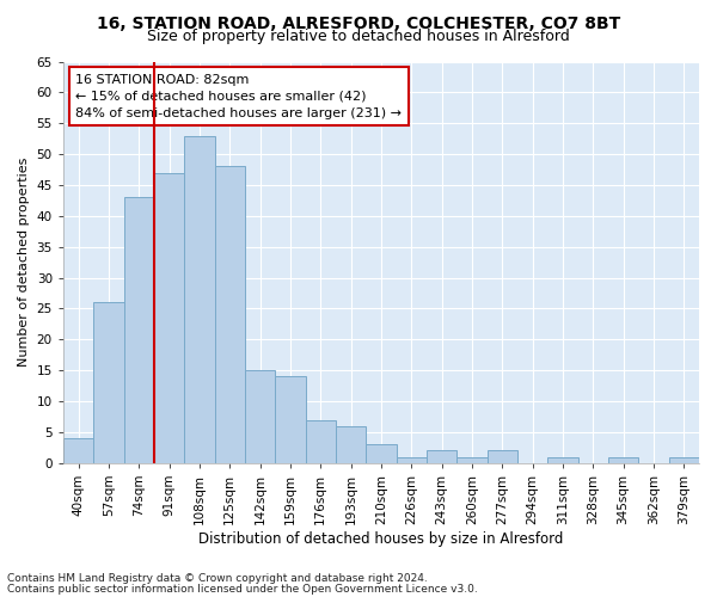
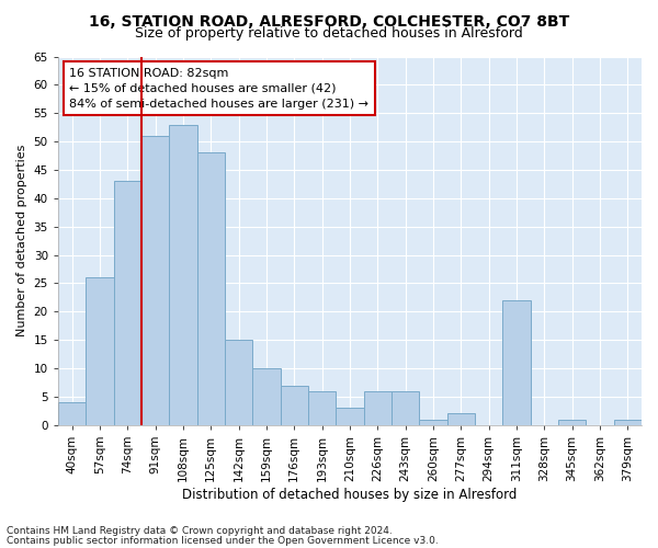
91sqm: 47 -> 51
159sqm: 14 -> 10
226sqm: 1 -> 6
243sqm: 2 -> 6
311sqm: 1 -> 22
